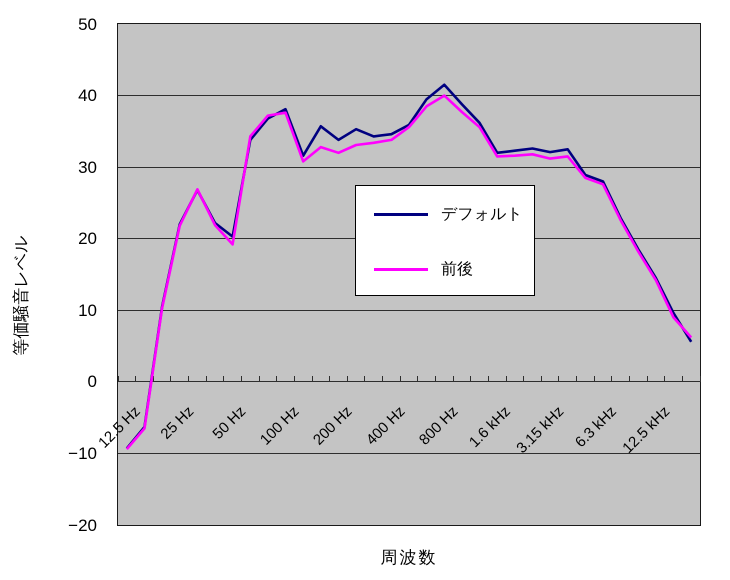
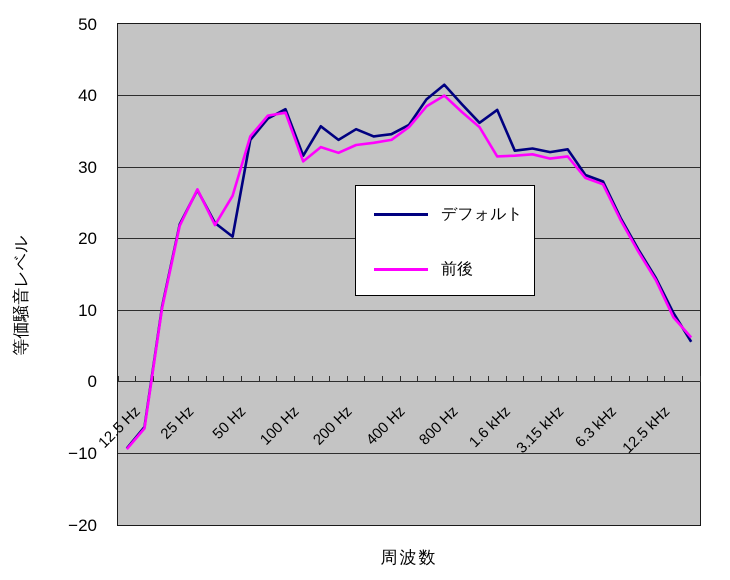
前後/50 Hz: 19 -> 26
デフォルト/1.6 kHz: 32 -> 38
